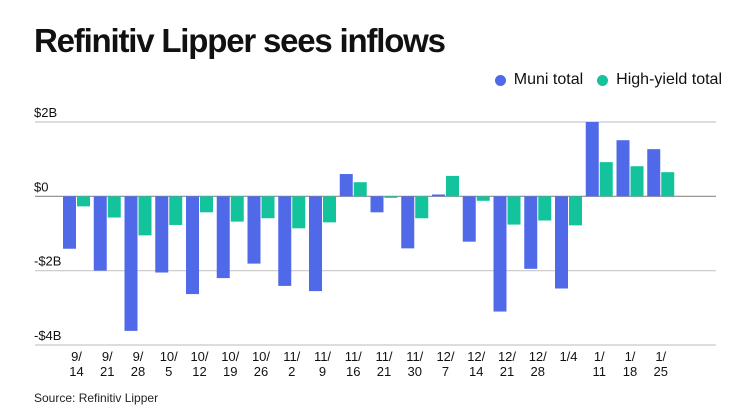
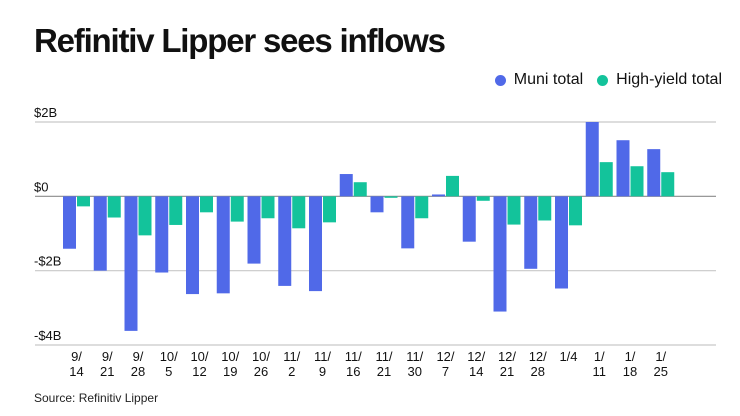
Muni total/10/19: -$2.2B -> -$2.6B
